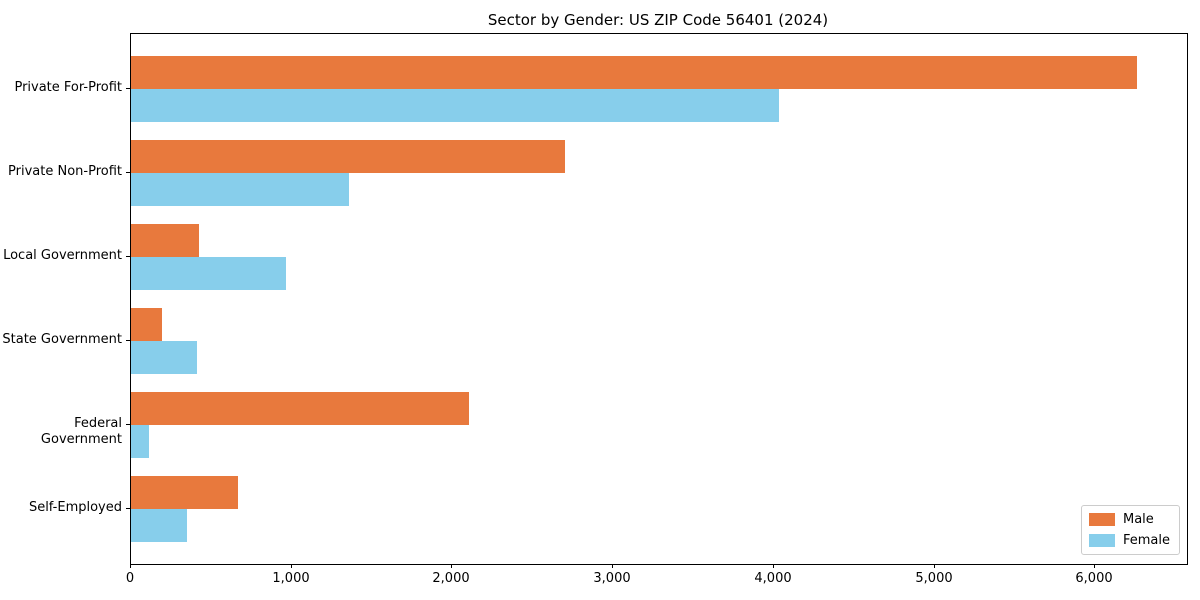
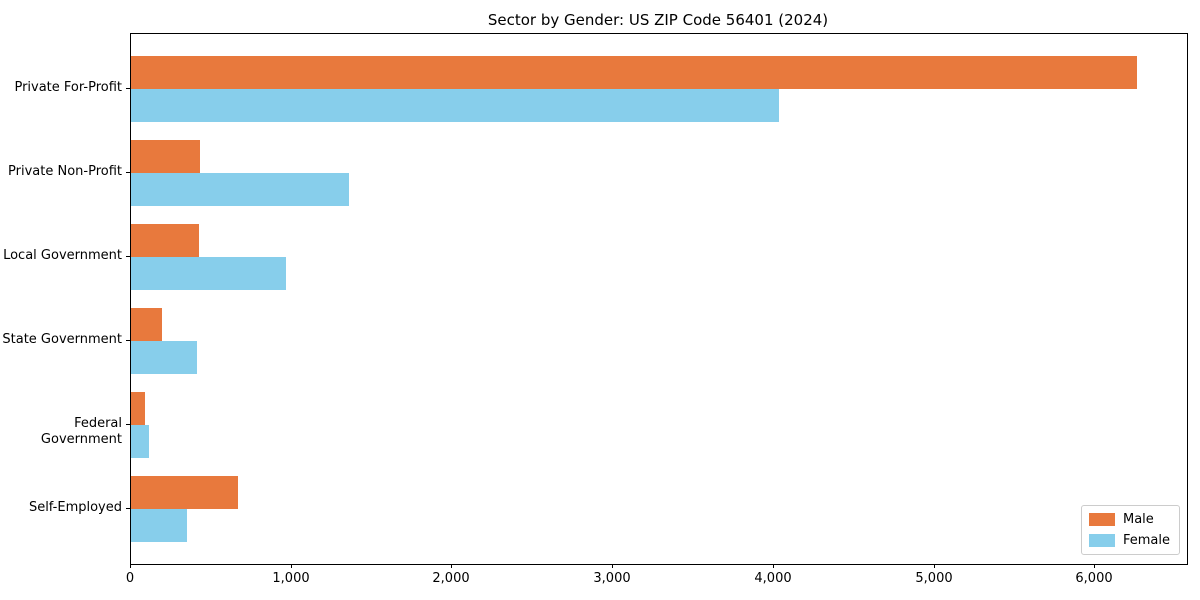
Male/Private Non-Profit: 2700 -> 430
Male/Federal Government: 2100 -> 80
